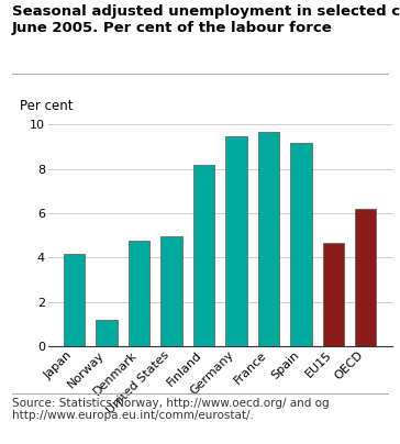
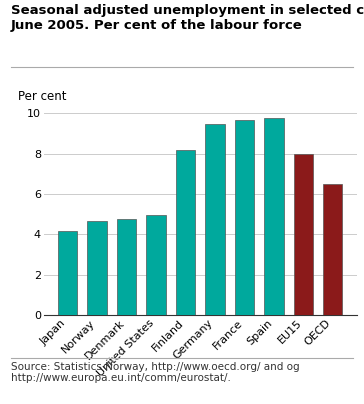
Norway: 1.20 -> 4.65
Spain: 9.15 -> 9.75
EU15: 4.65 -> 8.00
OECD: 6.20 -> 6.50
